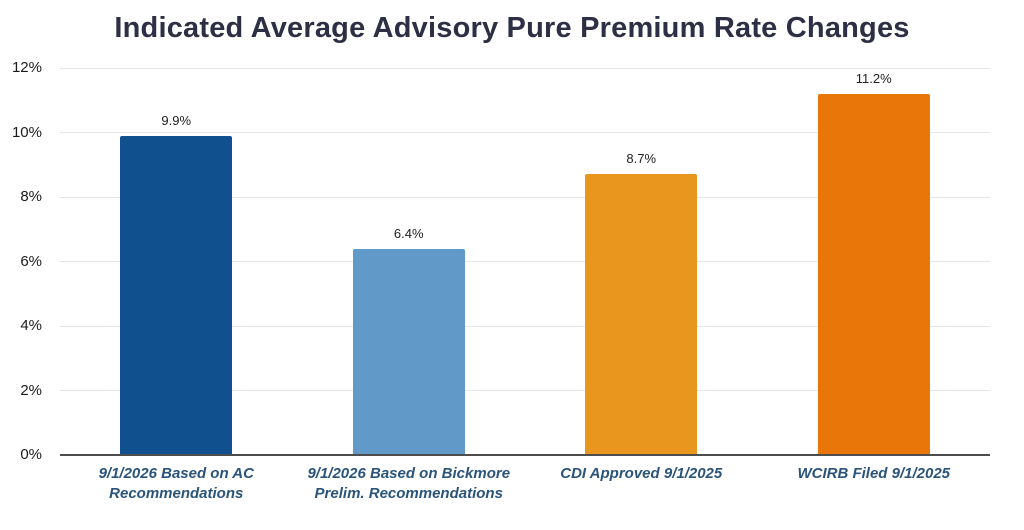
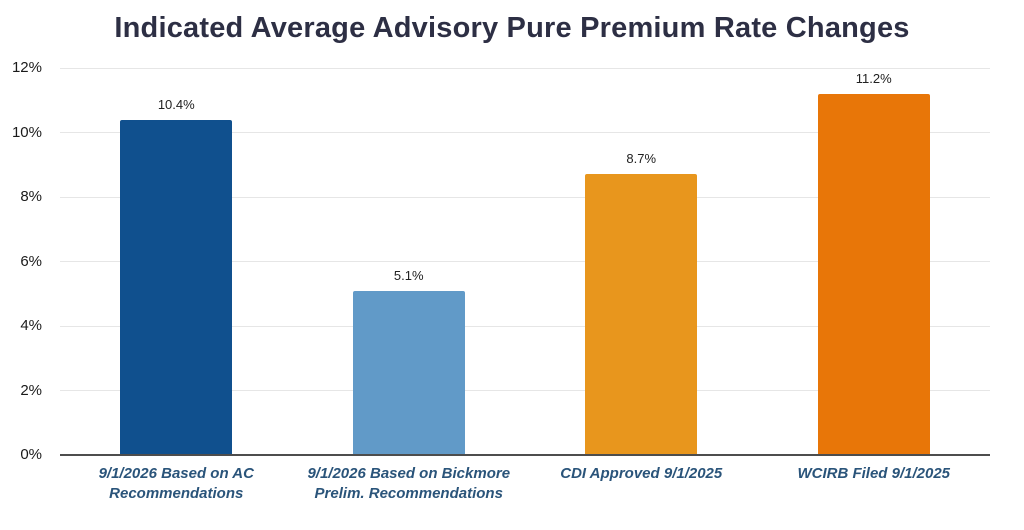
9/1/2026 Based on AC Recommendations: 9.9% -> 10.4%
9/1/2026 Based on Bickmore Prelim. Recommendations: 6.4% -> 5.1%
